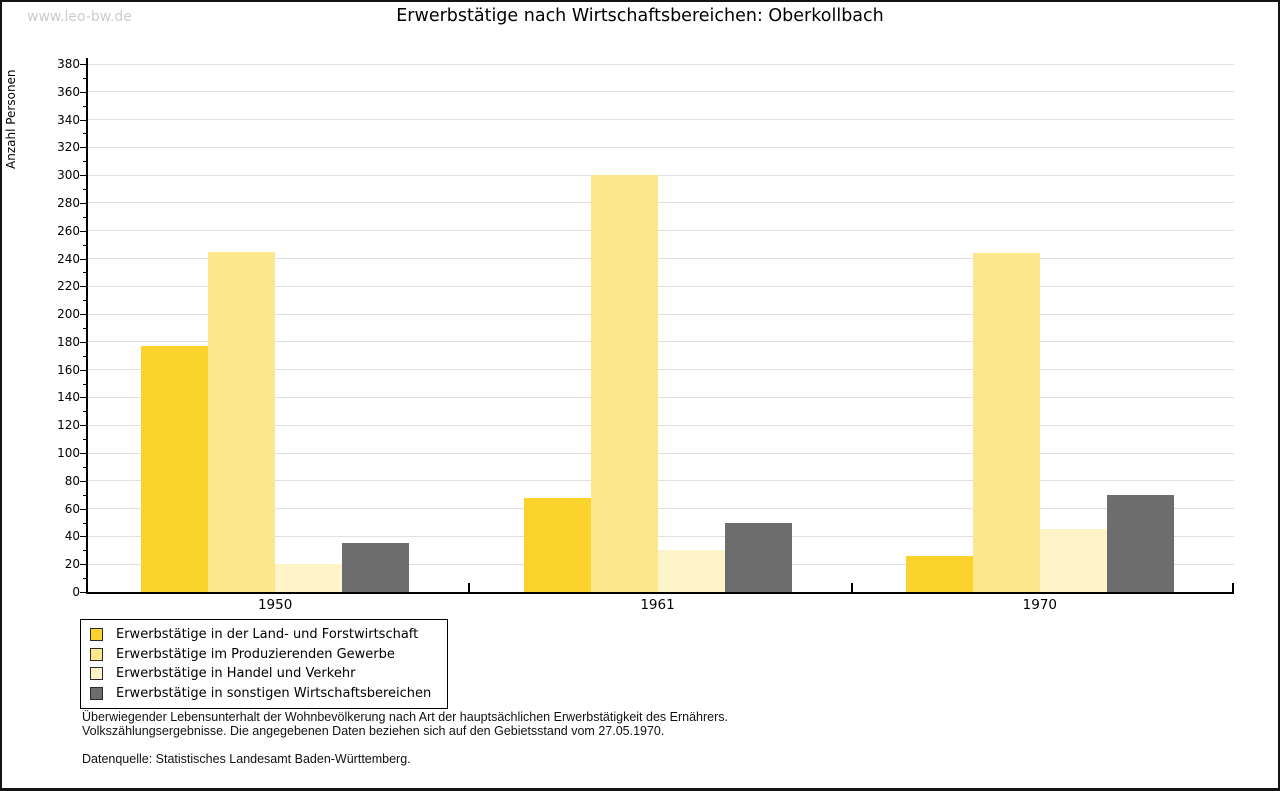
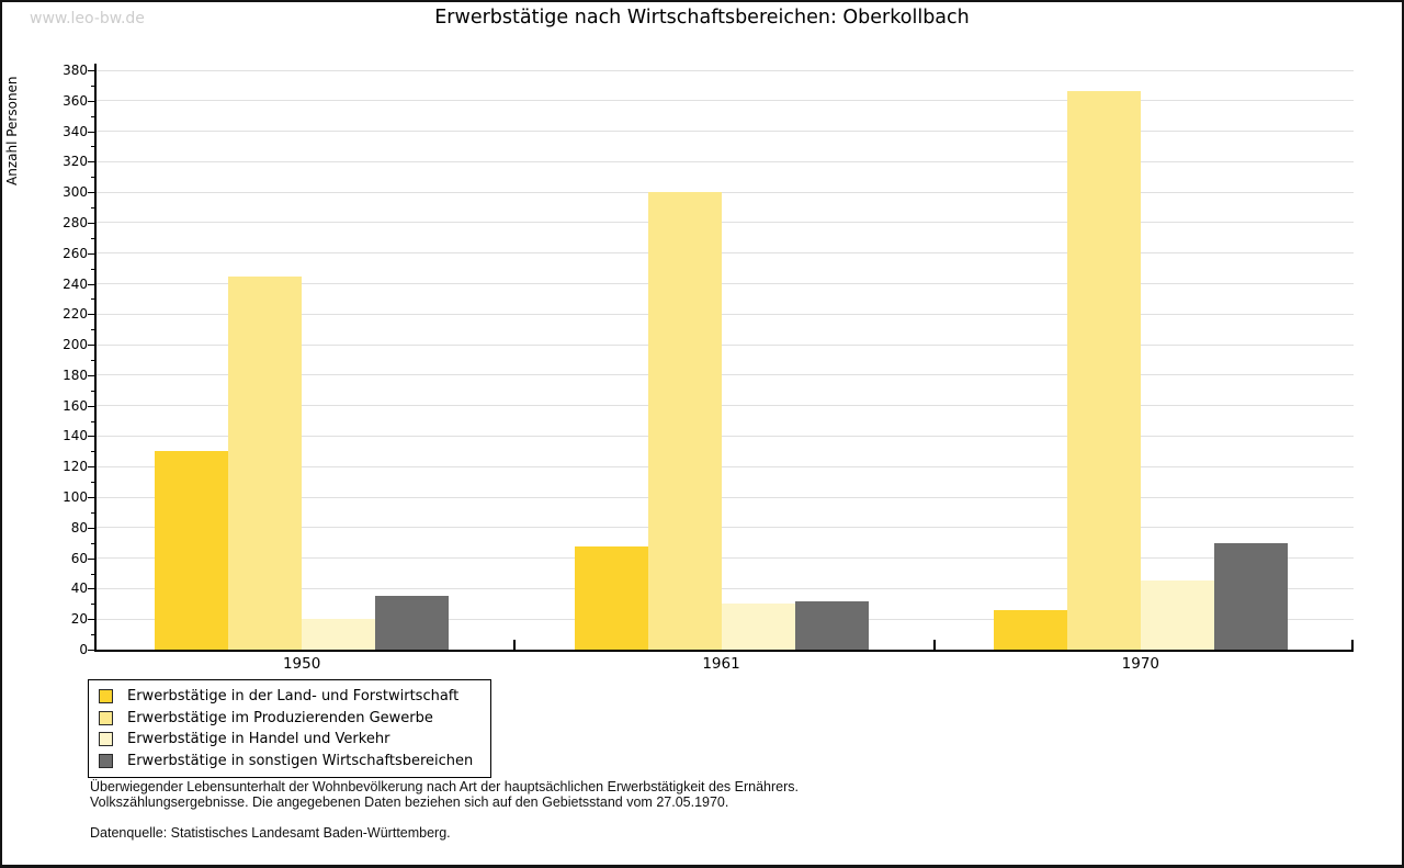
Erwerbstätige in der Land- und Forstwirtschaft/1950: 177 -> 130
Erwerbstätige in sonstigen Wirtschaftsbereichen/1961: 50 -> 32
Erwerbstätige im Produzierenden Gewerbe/1970: 244 -> 366
